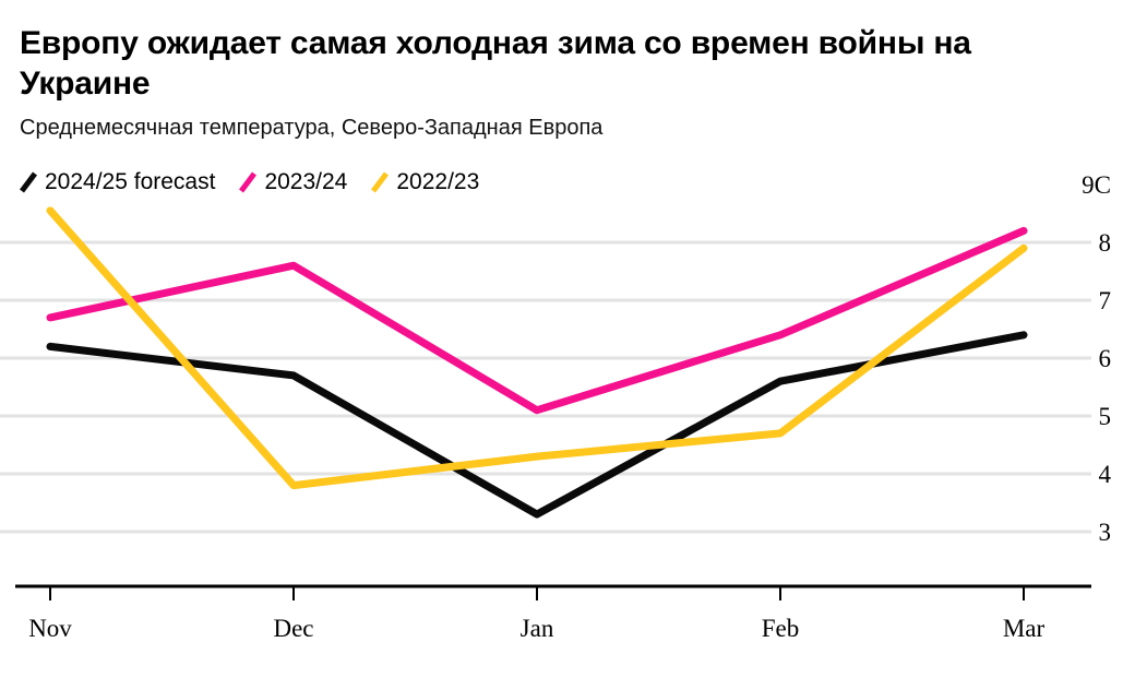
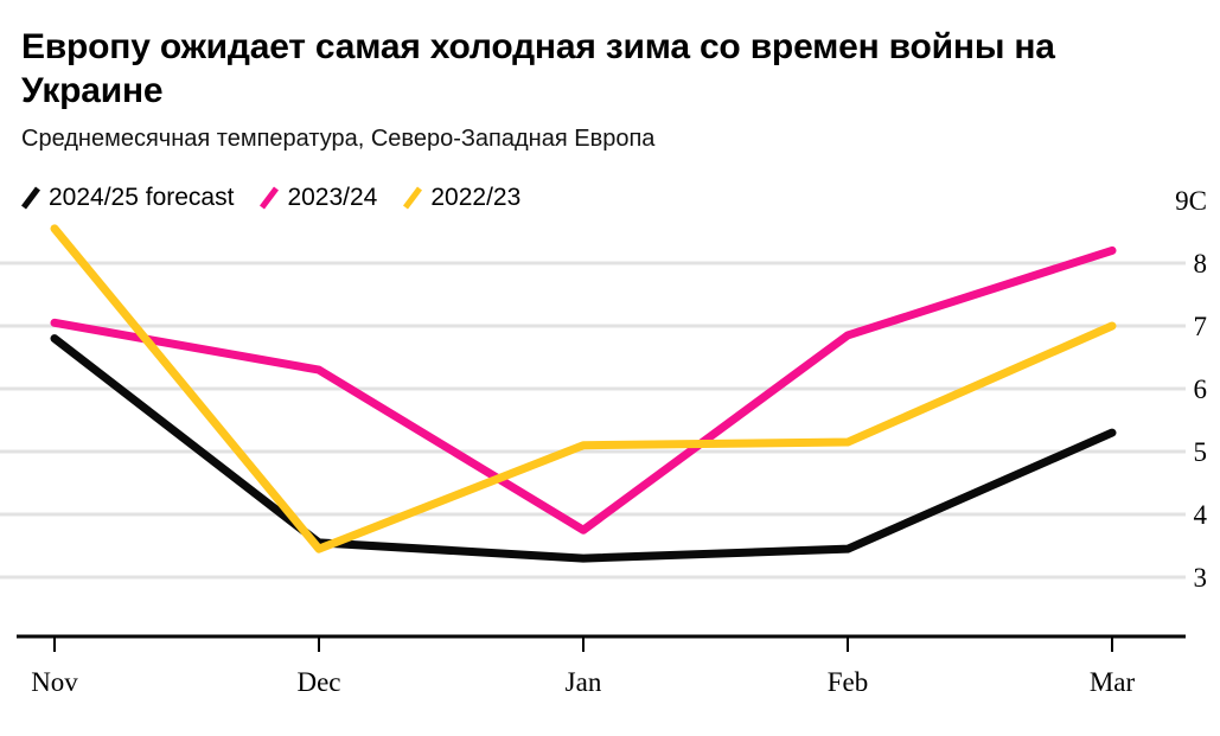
2024/25 forecast/Nov: 6.2 -> 6.8
2023/24/Nov: 6.7 -> 7.0
2024/25 forecast/Dec: 5.7 -> 3.5
2023/24/Dec: 7.6 -> 6.3
2022/23/Dec: 3.8 -> 3.5
2023/24/Jan: 5.1 -> 3.8
2022/23/Jan: 4.3 -> 5.1
2024/25 forecast/Feb: 5.6 -> 3.5
2023/24/Feb: 6.4 -> 6.8
2022/23/Feb: 4.7 -> 5.2
2024/25 forecast/Mar: 6.4 -> 5.3
2022/23/Mar: 7.9 -> 7.0
